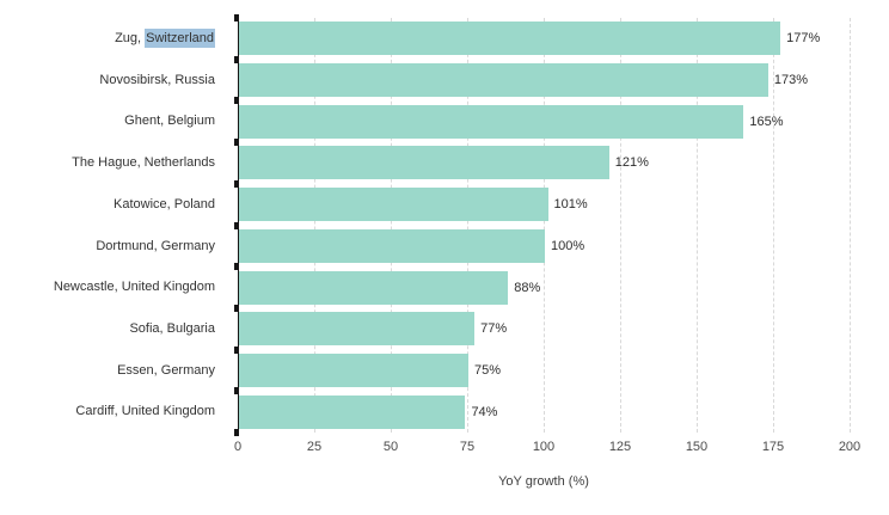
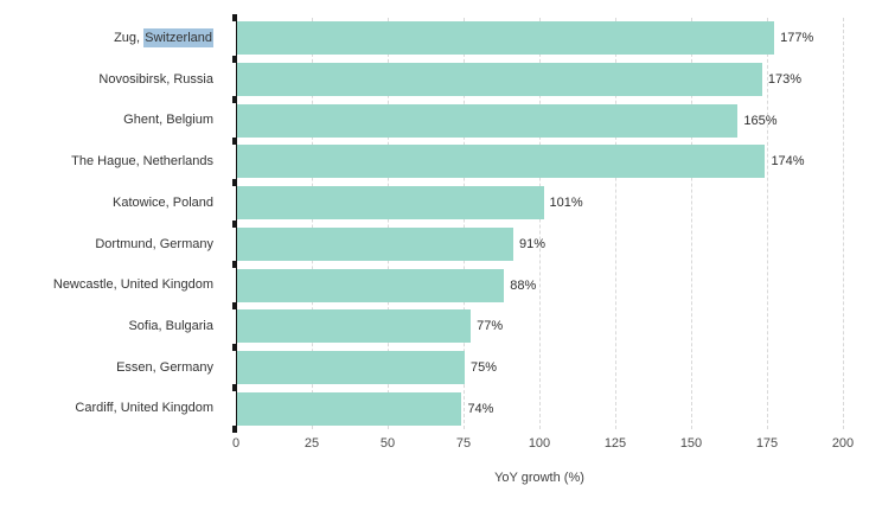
The Hague, Netherlands: 121% -> 174%
Dortmund, Germany: 100% -> 91%
